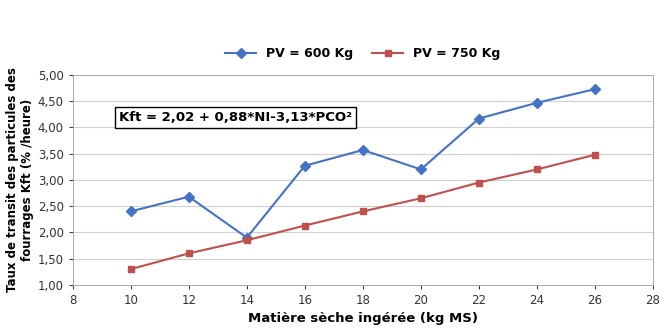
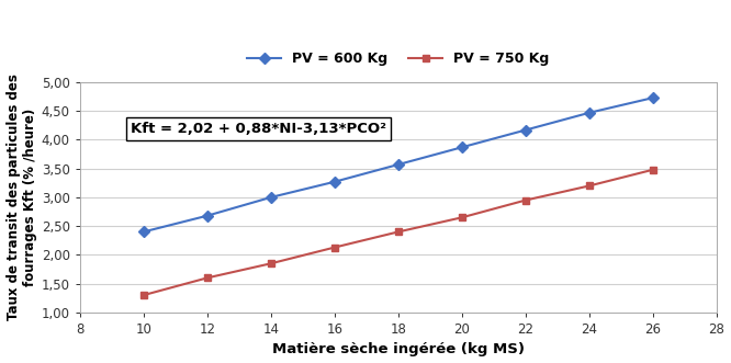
PV = 600 Kg/14: 1,90 -> 3,00
PV = 600 Kg/20: 3,20 -> 3,87
